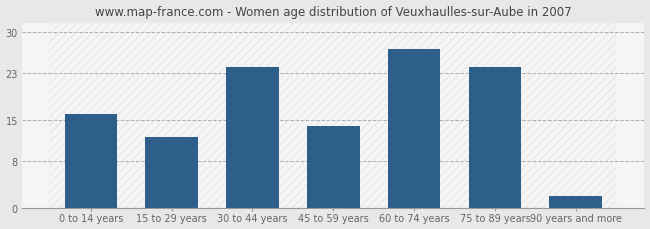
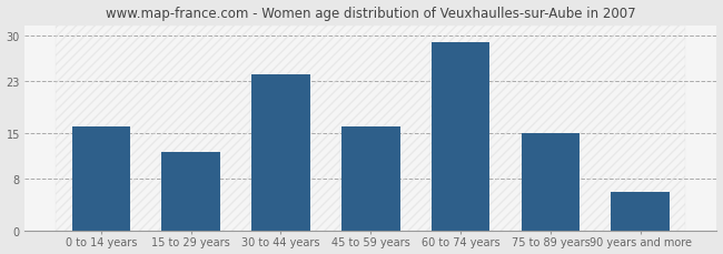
45 to 59 years: 14 -> 16
60 to 74 years: 27 -> 29
75 to 89 years: 24 -> 15
90 years and more: 2 -> 6
